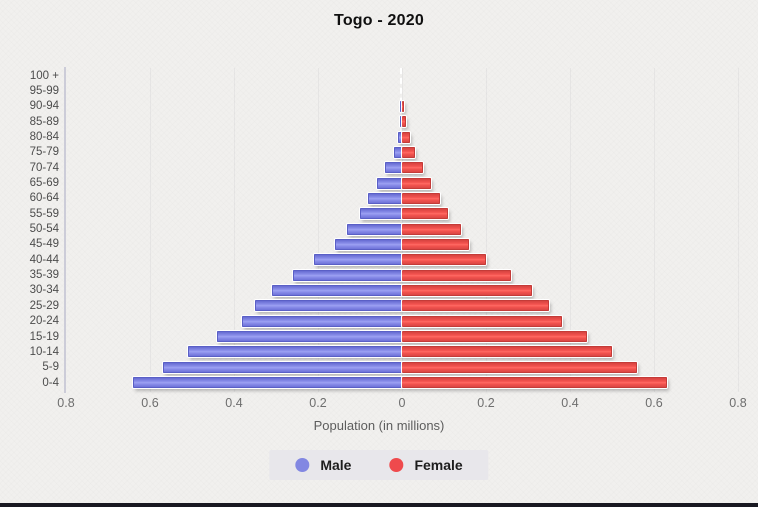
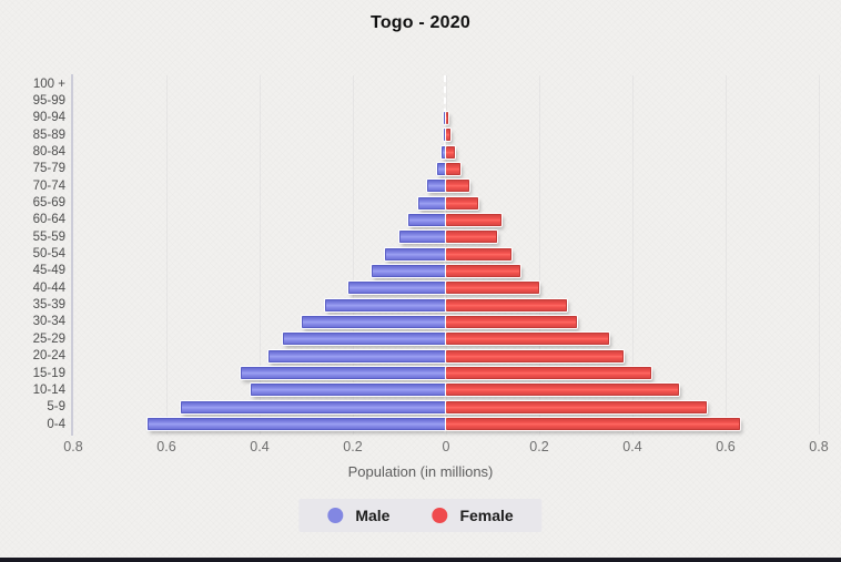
Female/60-64: 0.09 -> 0.12
Female/30-34: 0.31 -> 0.28
Male/10-14: 0.51 -> 0.42
